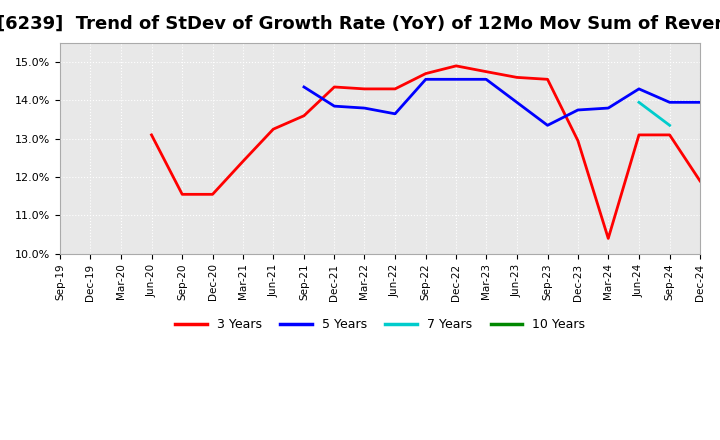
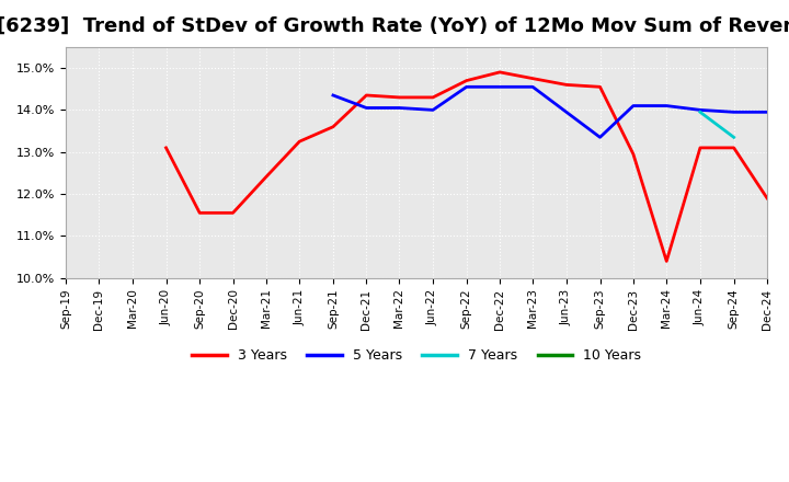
5 Years/Dec-21: 13.85% -> 14.05%
5 Years/Mar-22: 13.80% -> 14.05%
5 Years/Jun-22: 13.65% -> 14.00%
5 Years/Dec-23: 13.75% -> 14.10%
5 Years/Mar-24: 13.80% -> 14.10%
5 Years/Jun-24: 14.30% -> 14.00%
